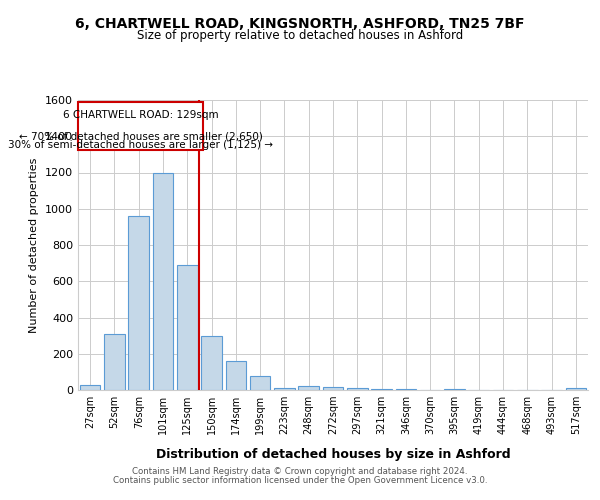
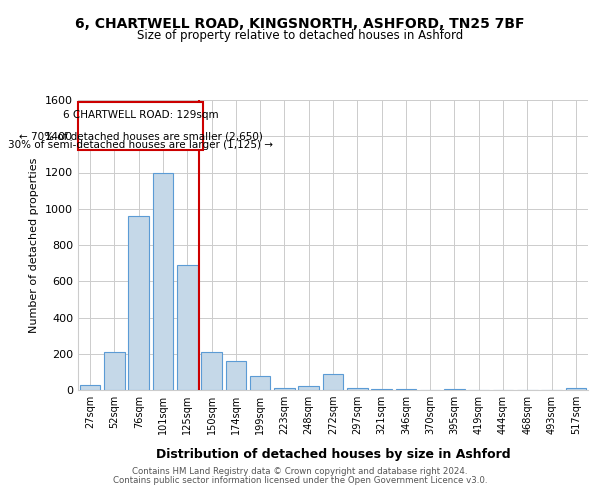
52sqm: 310 -> 210
150sqm: 300 -> 210
272sqm: 20 -> 90
